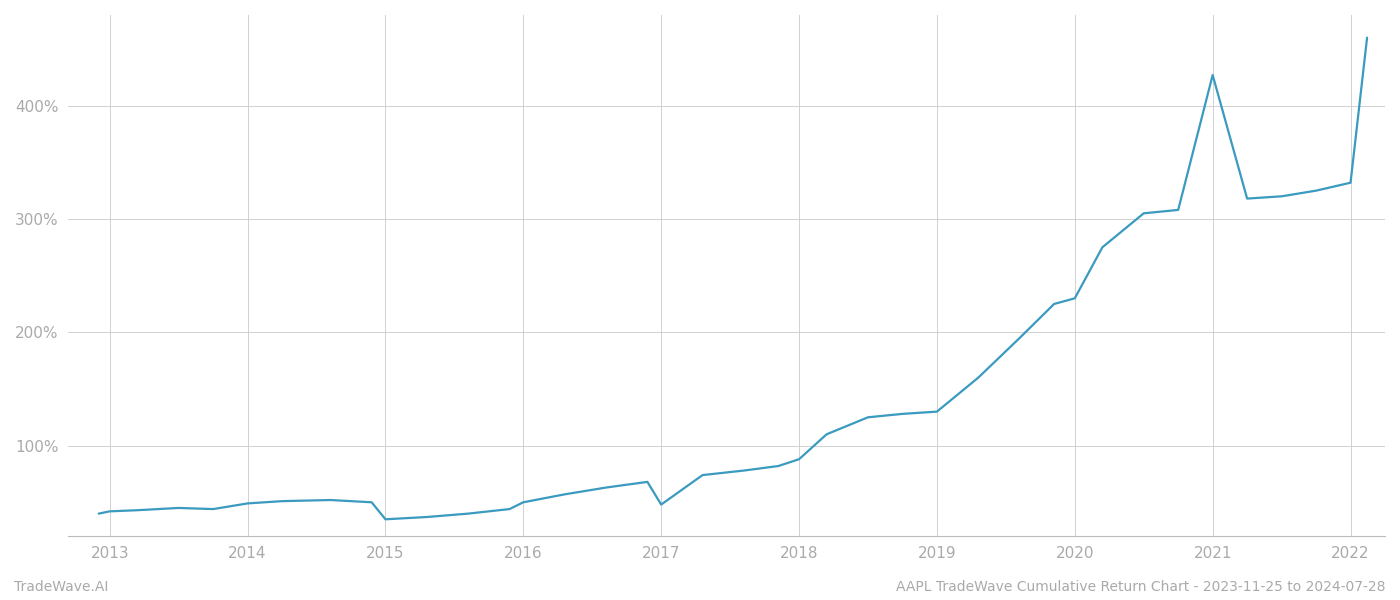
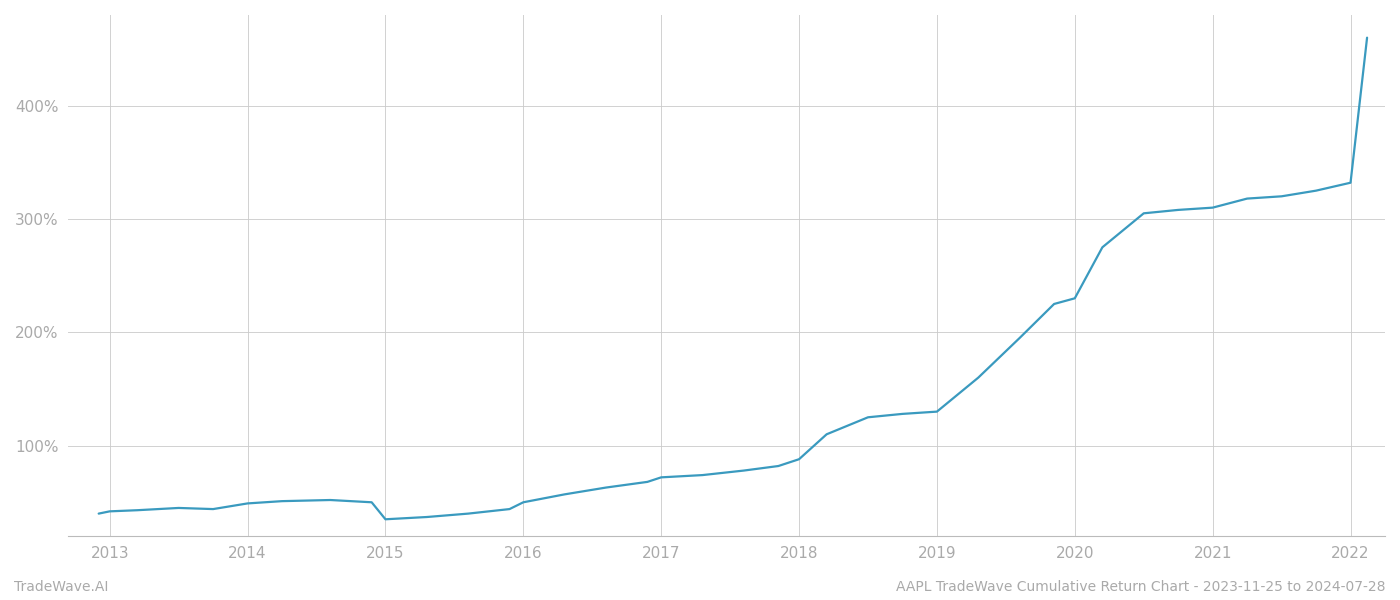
2017: 48% -> 72%
2021: 427% -> 310%
